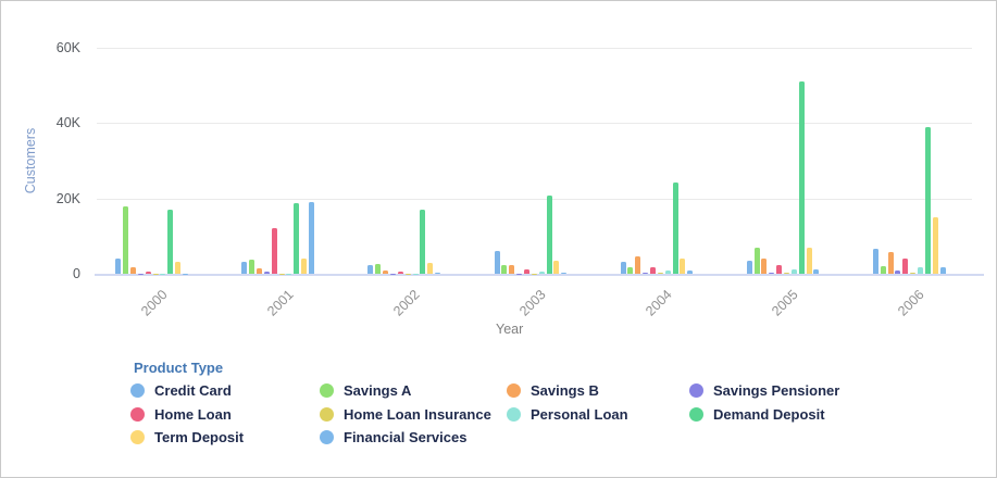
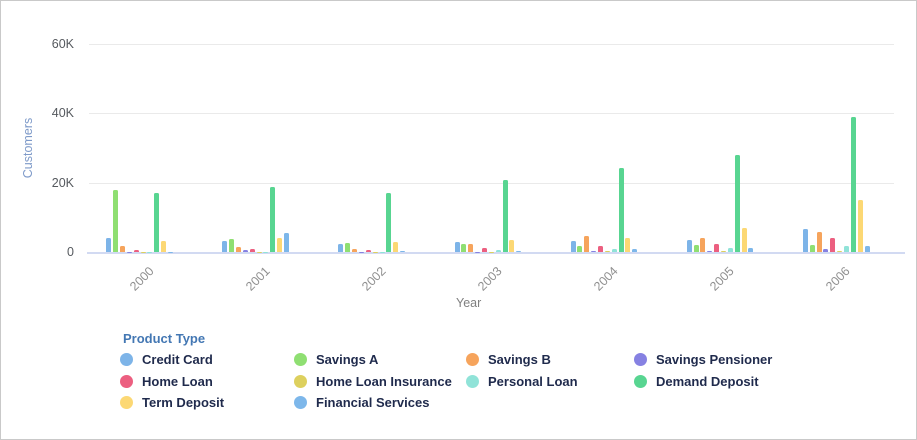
Home Loan/2001: 12K -> 1K
Financial Services/2001: 19K -> 6K
Credit Card/2003: 6K -> 3K
Savings A/2005: 7K -> 2K
Demand Deposit/2005: 51K -> 28K
